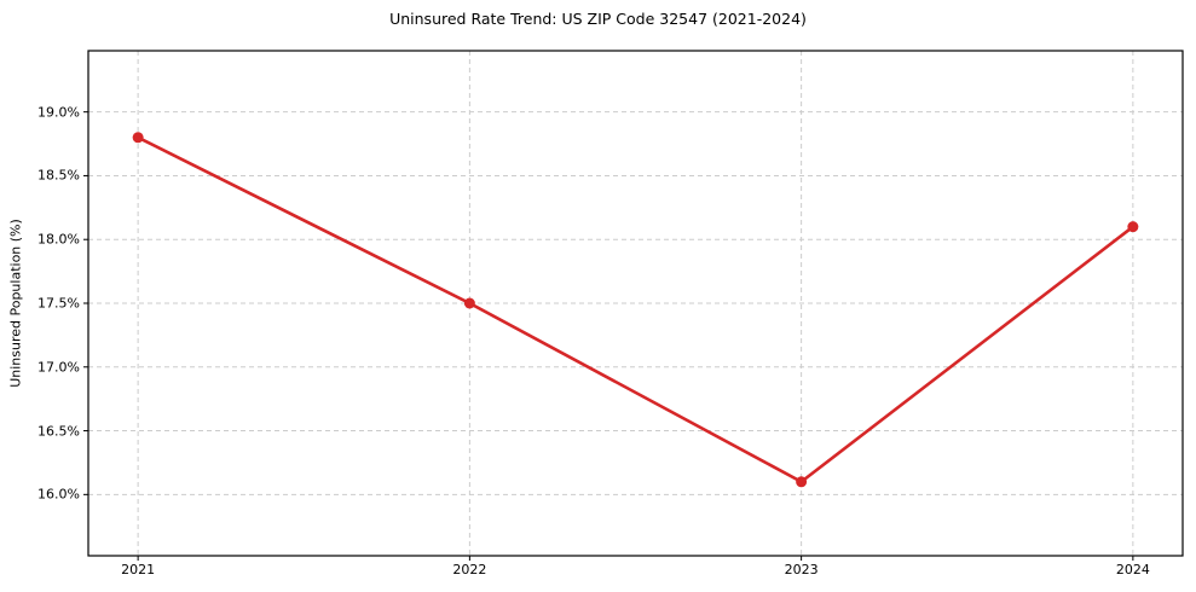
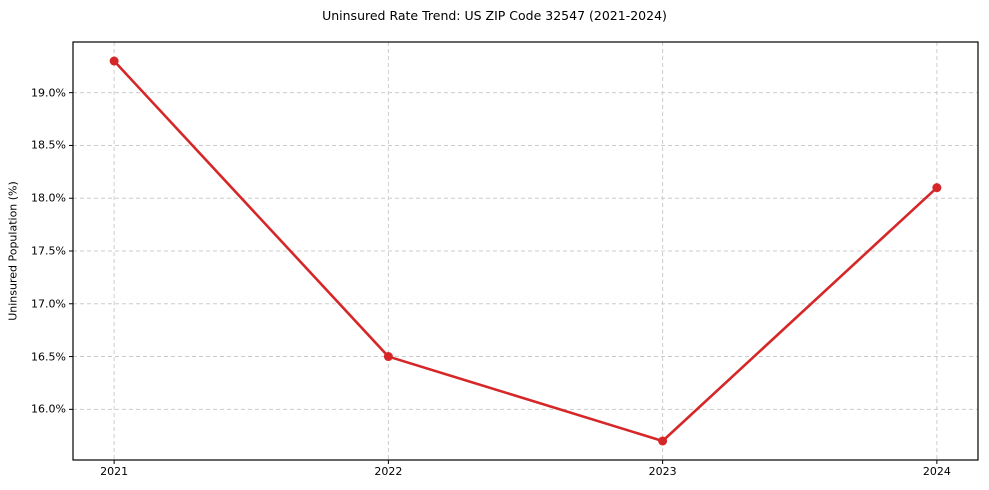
2021: 18.8% -> 19.3%
2022: 17.5% -> 16.5%
2023: 16.1% -> 15.7%
